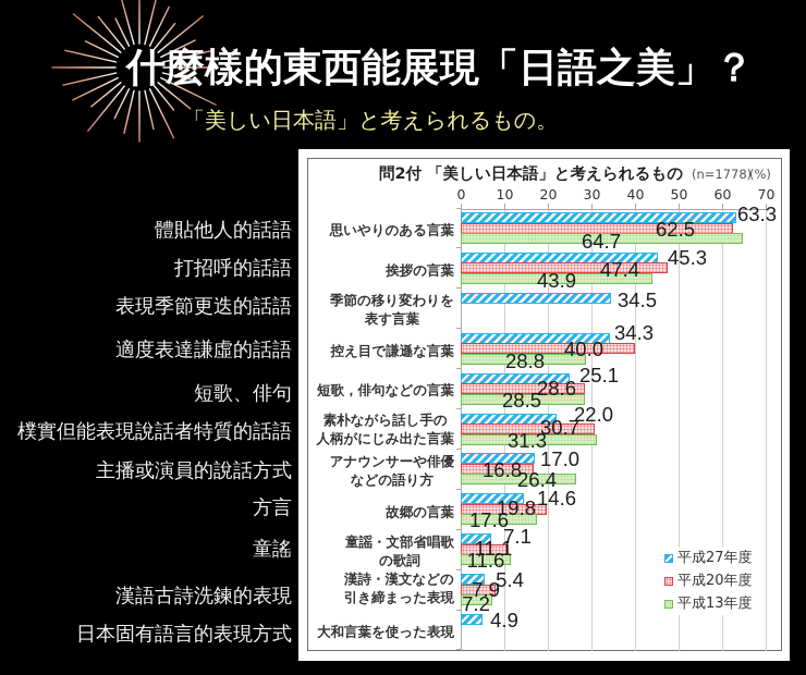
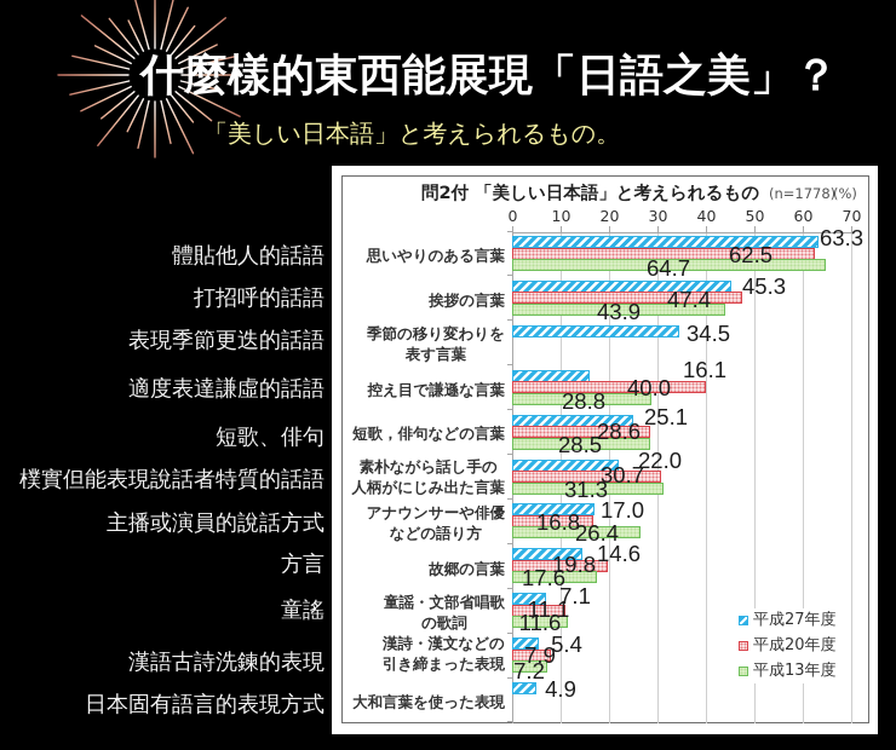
平成27年度/控え目で謙遜な言葉: 34.3 -> 16.1
